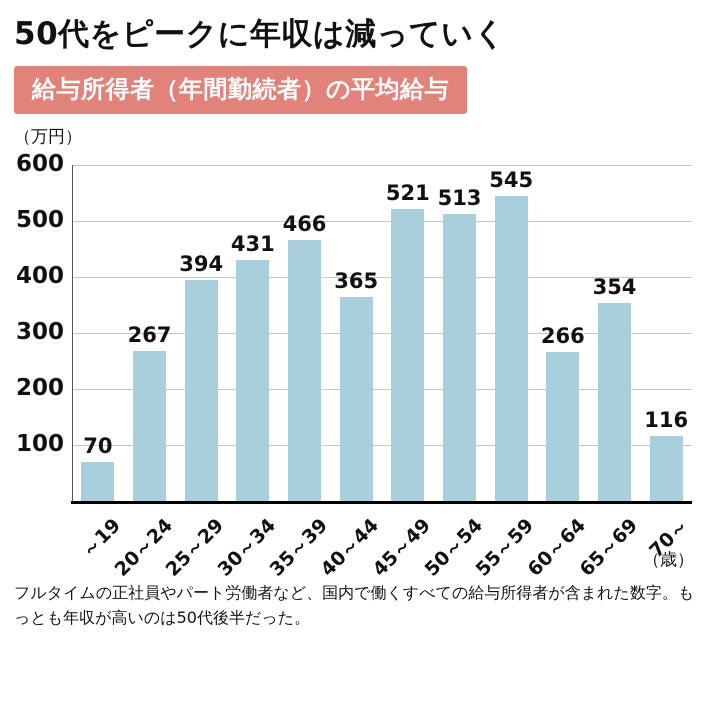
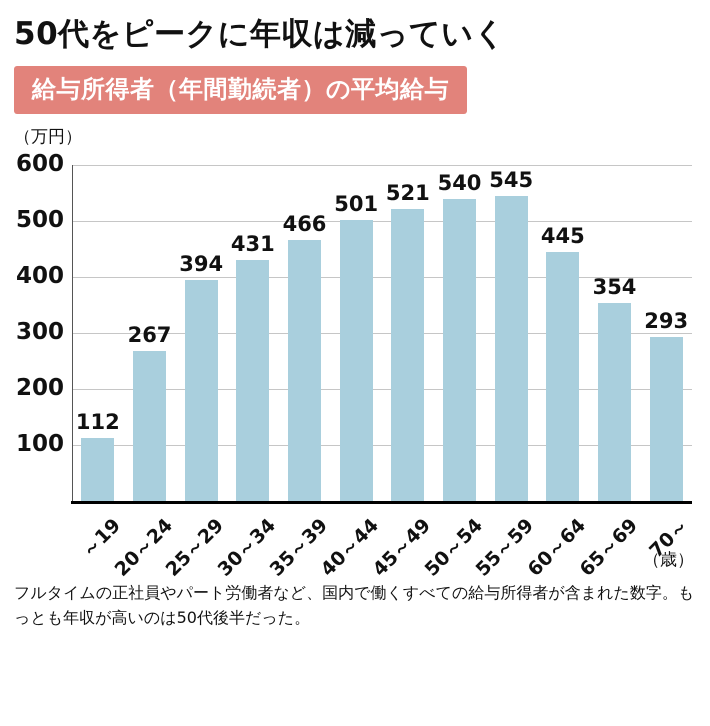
～19: 70 -> 112
40～44: 365 -> 501
50～54: 513 -> 540
60～64: 266 -> 445
70～: 116 -> 293
